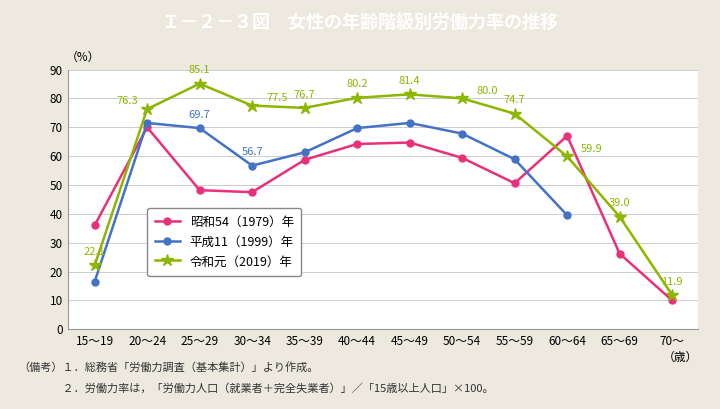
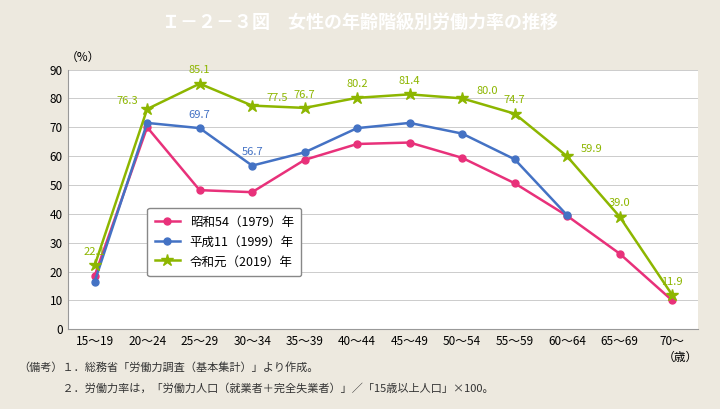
昭和54（1979）年/15～19: 36.0 -> 18.5
昭和54（1979）年/60～64: 67.0 -> 39.3
